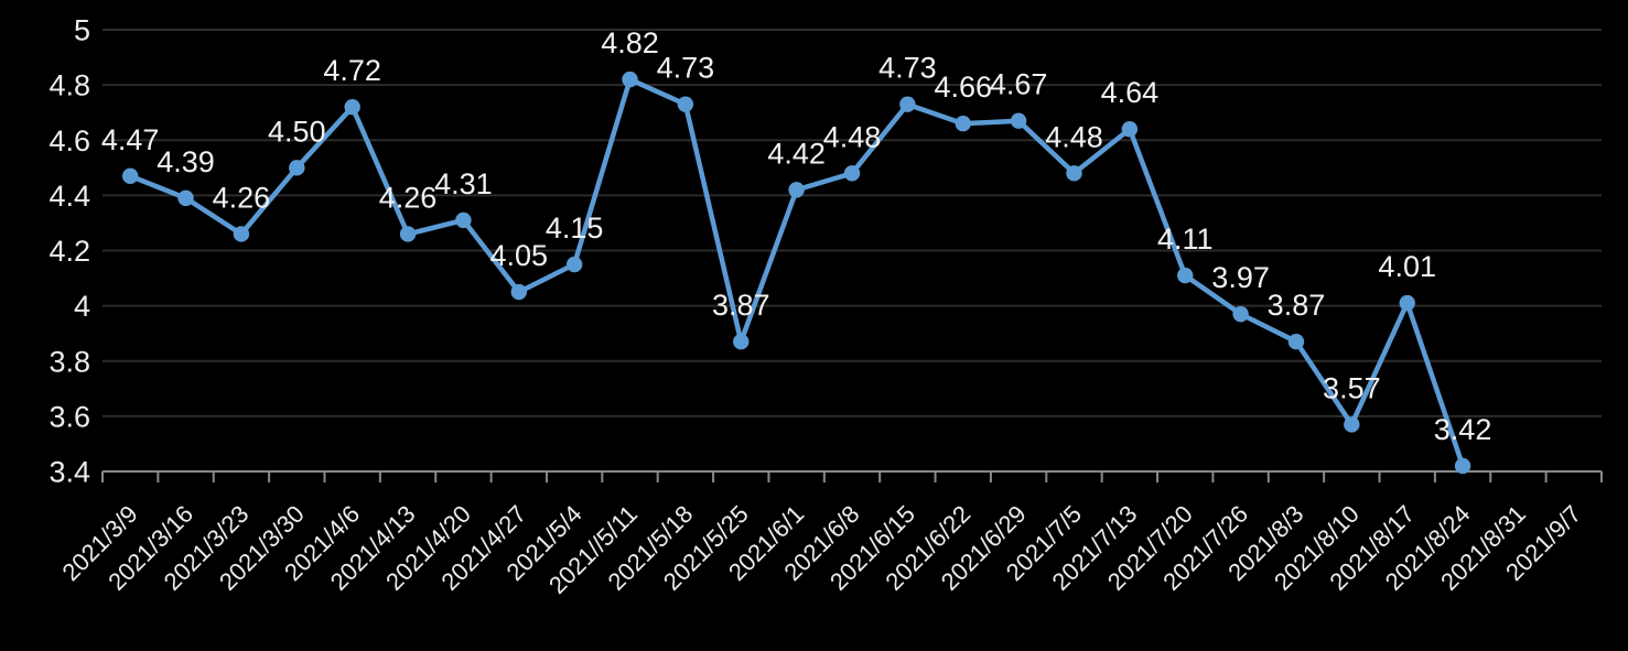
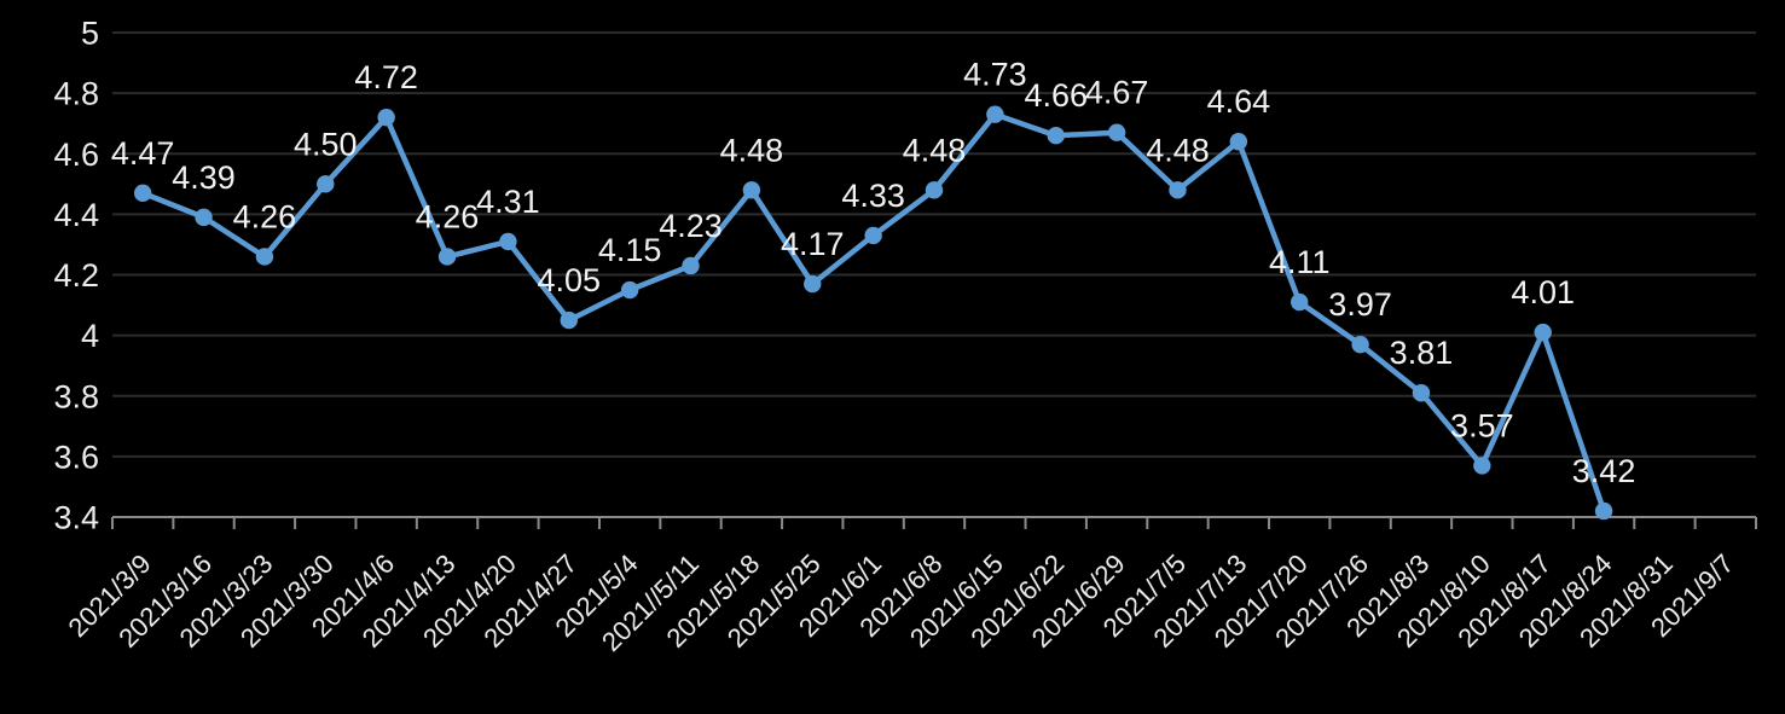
2021//5/11: 4.82 -> 4.23
2021/5/18: 4.73 -> 4.48
2021/5/25: 3.87 -> 4.17
2021/6/1: 4.42 -> 4.33
2021/8/3: 3.87 -> 3.81
